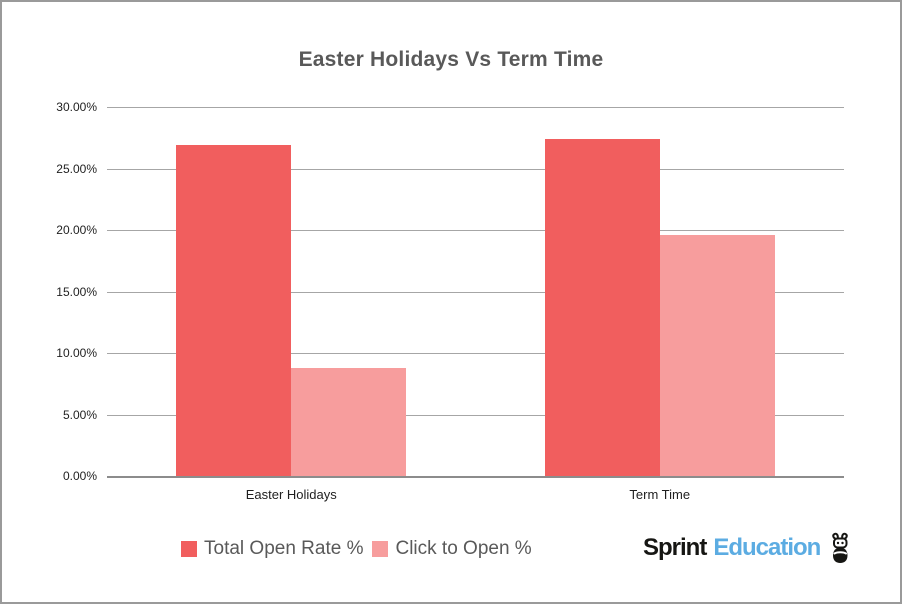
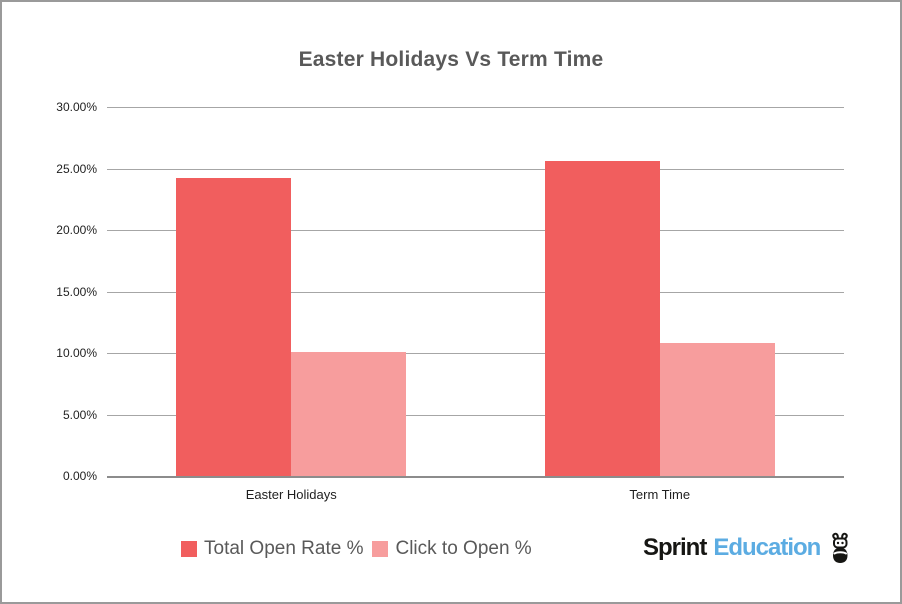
Total Open Rate %/Easter Holidays: 26.9% -> 24.2%
Click to Open %/Easter Holidays: 8.8% -> 10.1%
Total Open Rate %/Term Time: 27.4% -> 25.6%
Click to Open %/Term Time: 19.6% -> 10.8%
